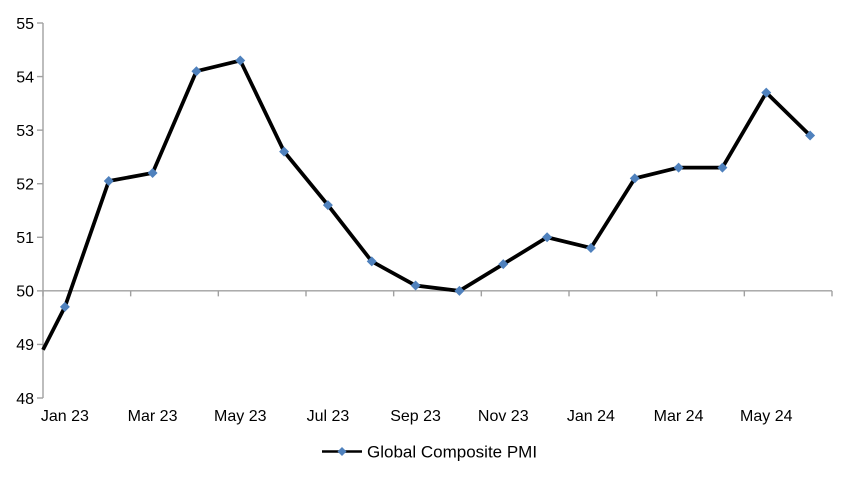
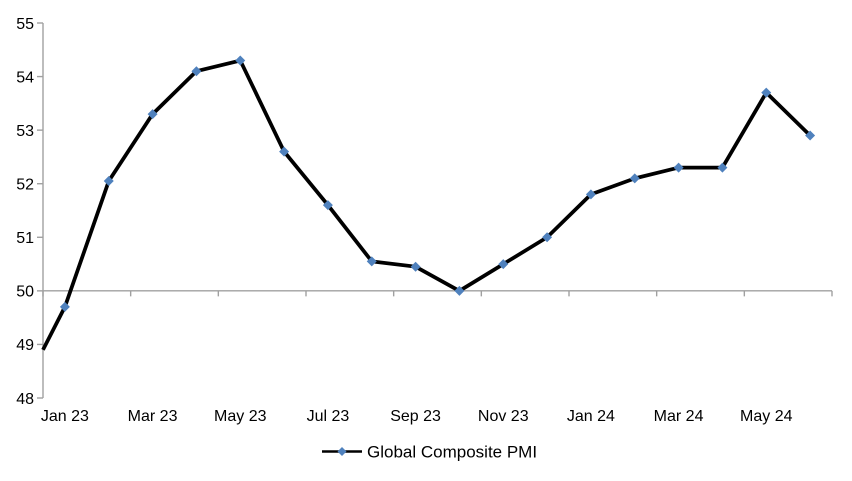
Mar 23: 52.2 -> 53.3
Sep 23: 50.1 -> 50.5
Jan 24: 50.8 -> 51.8
